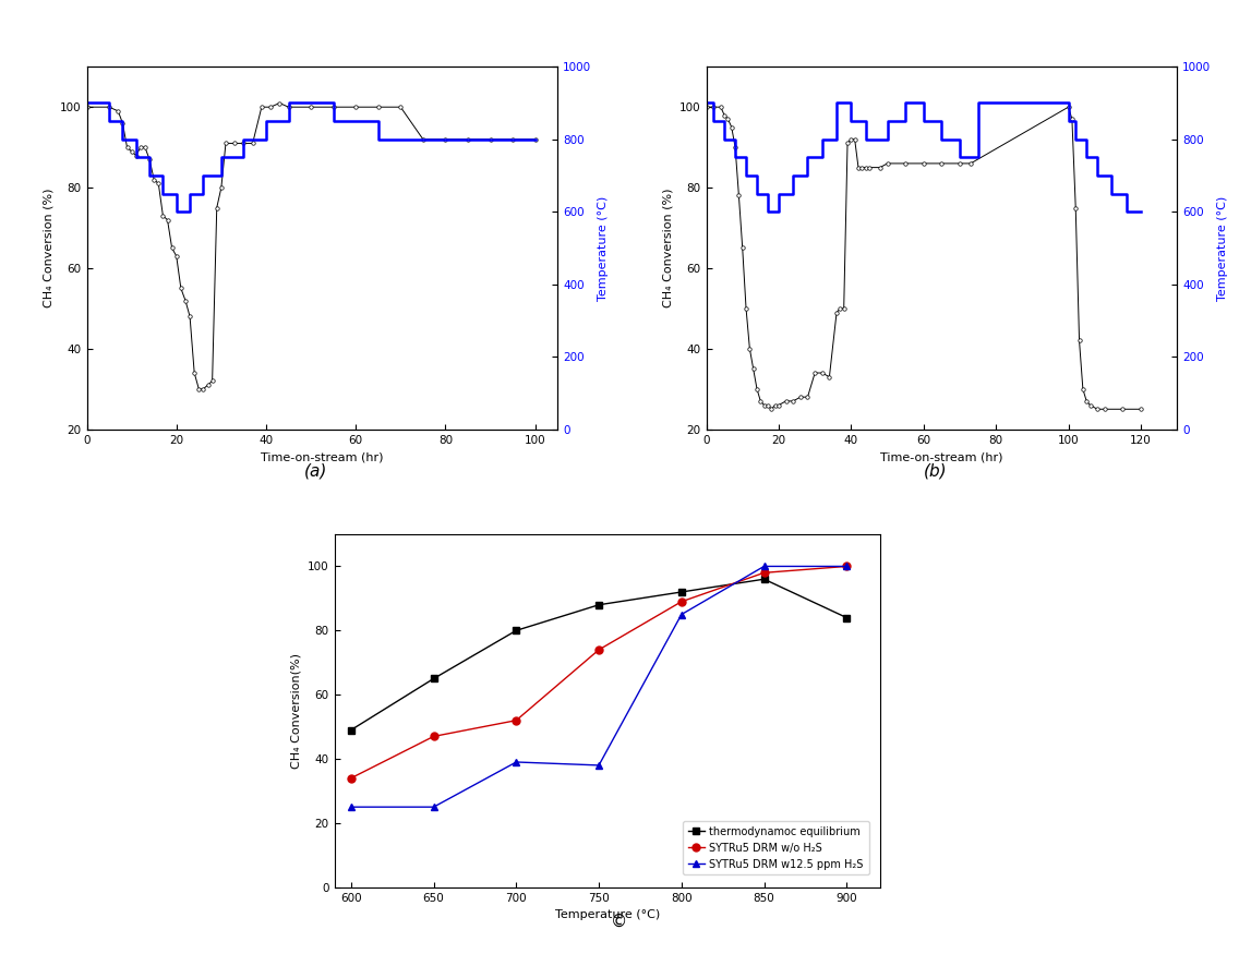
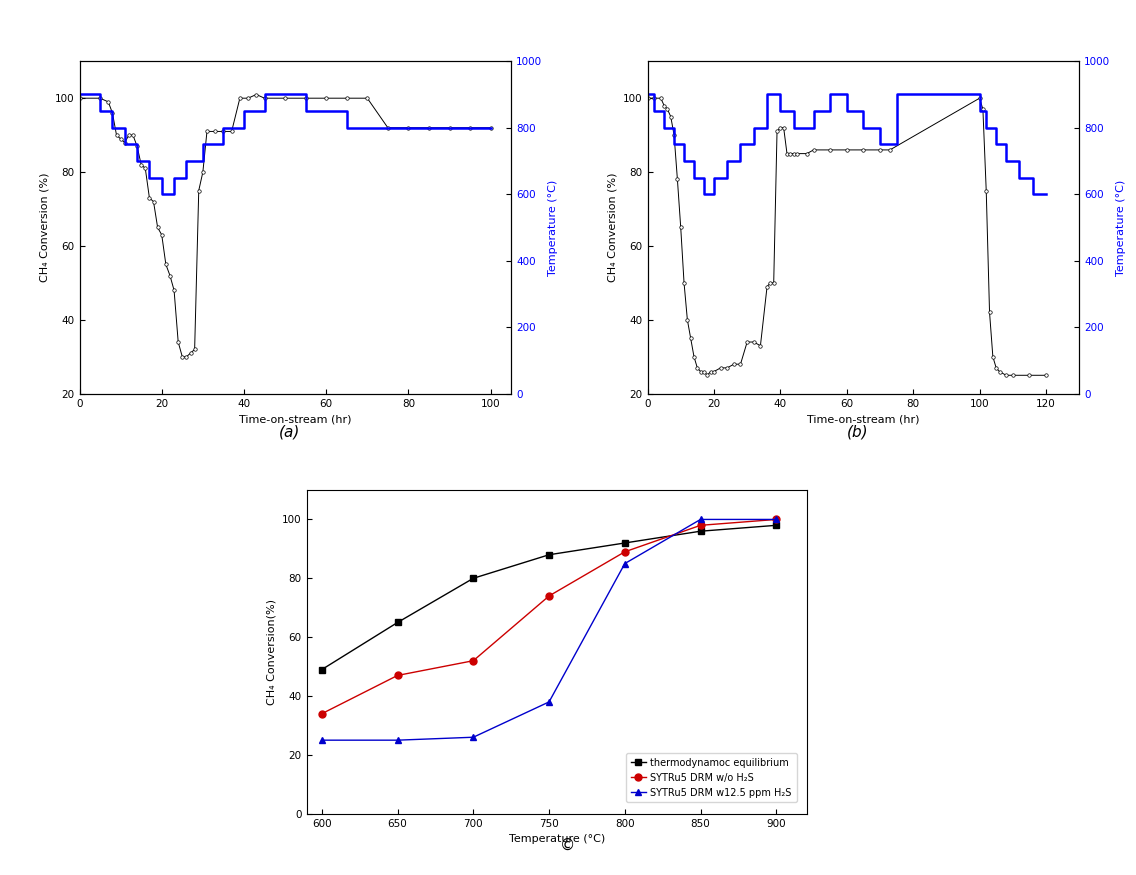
SYTRu5 DRM w12.5 ppm H₂S/700: 39 -> 26
thermodynamoc equilibrium/900: 84 -> 98
